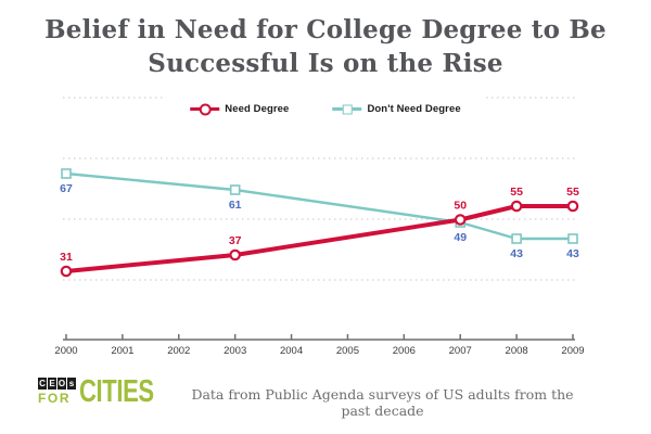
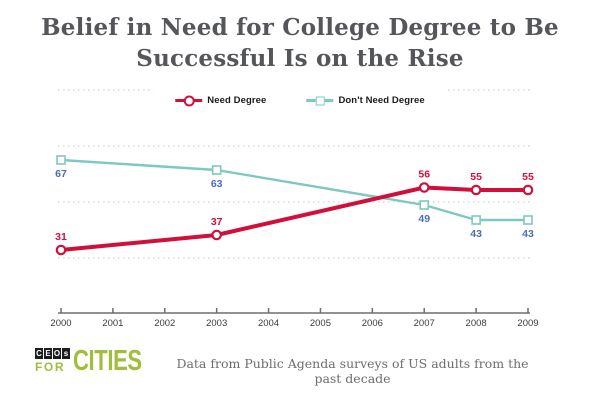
Don't Need Degree/2003: 61 -> 63
Need Degree/2007: 50 -> 56
